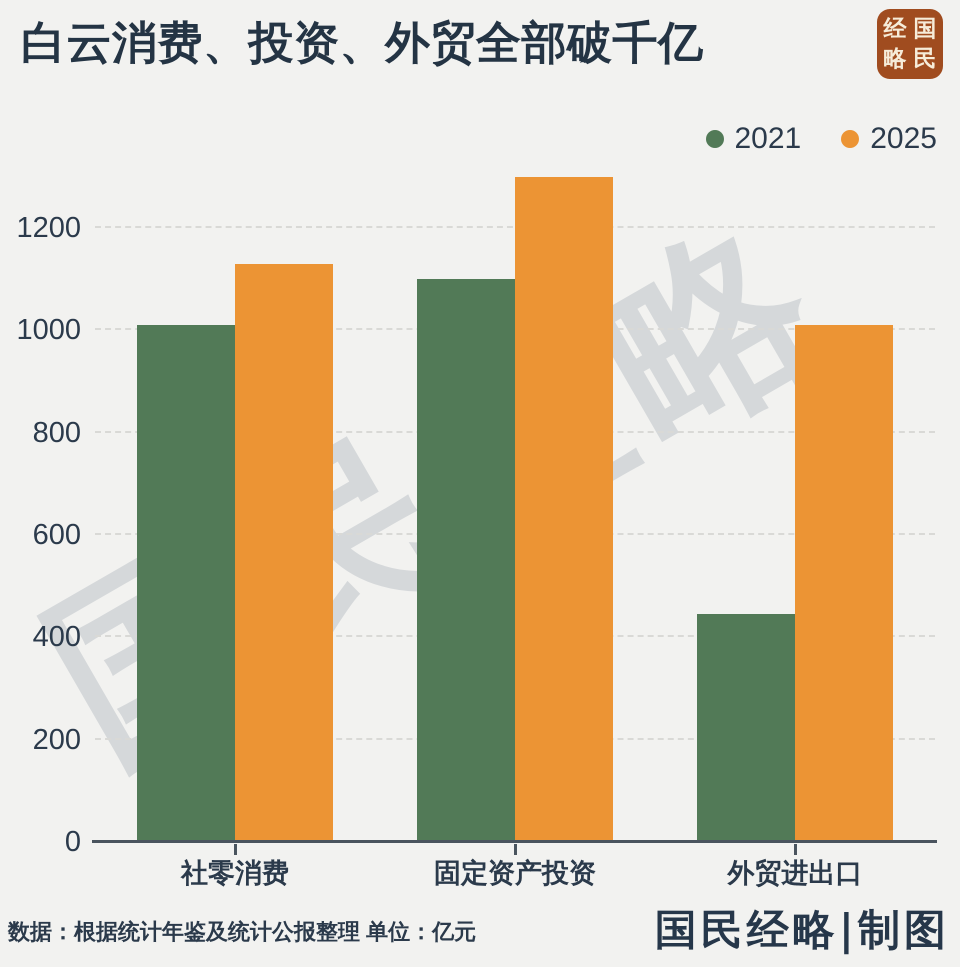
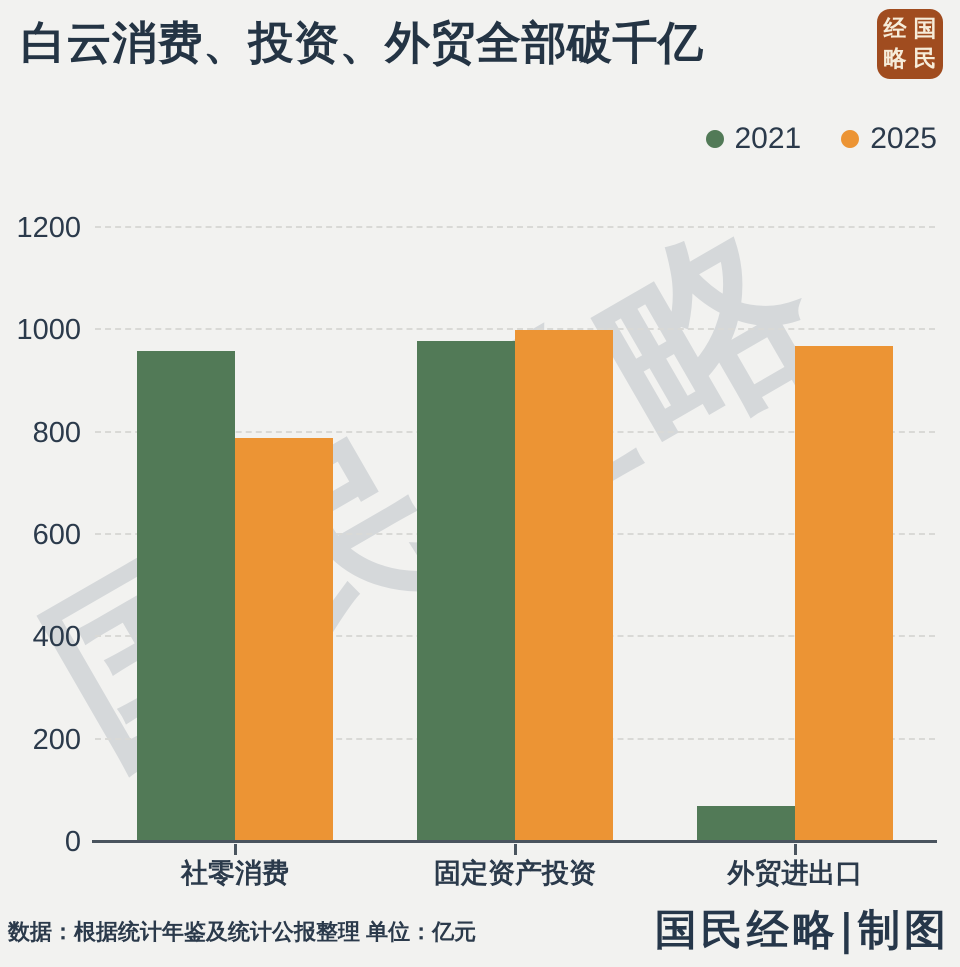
2021/社零消费: 1010 -> 960
2025/社零消费: 1130 -> 790
2021/固定资产投资: 1100 -> 980
2025/固定资产投资: 1300 -> 1000
2021/外贸进出口: 440 -> 70
2025/外贸进出口: 1010 -> 970
